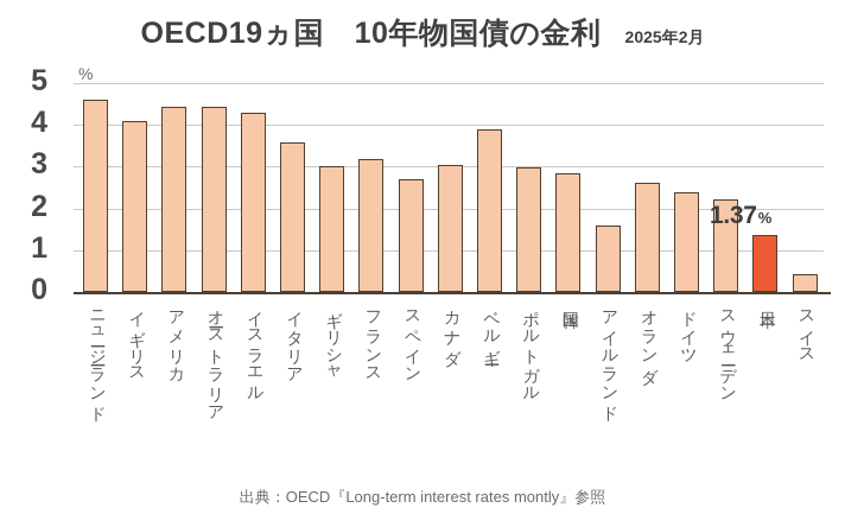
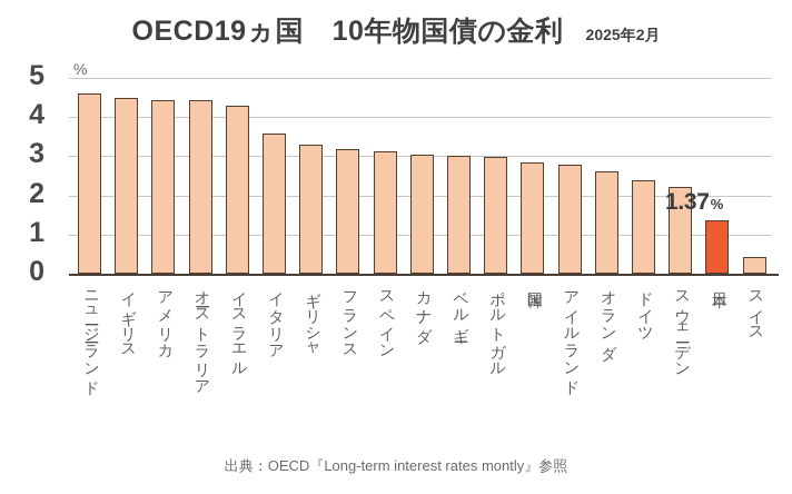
イギリス: 4.1 -> 4.5
ギリシャ: 3.0 -> 3.3
スペイン: 2.7 -> 3.1
ベルギー: 3.9 -> 3.0
アイルランド: 1.6 -> 2.8
